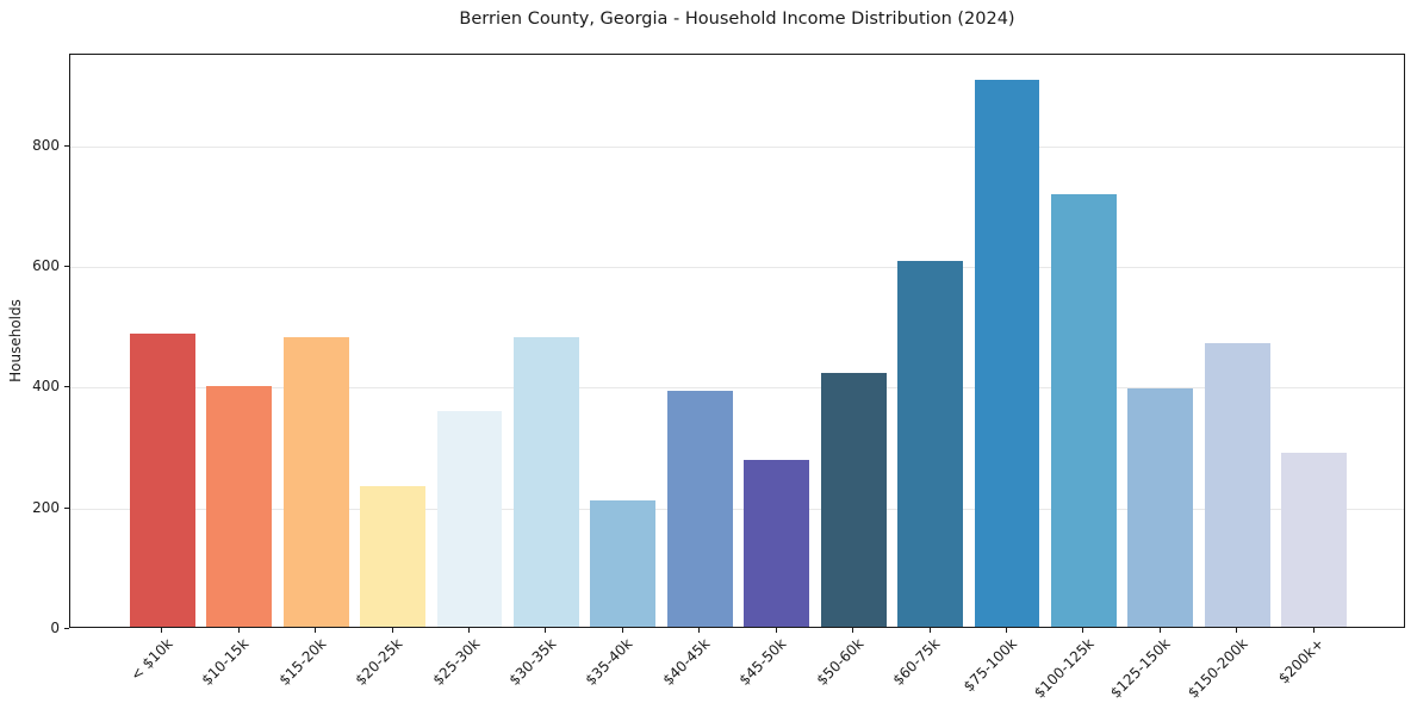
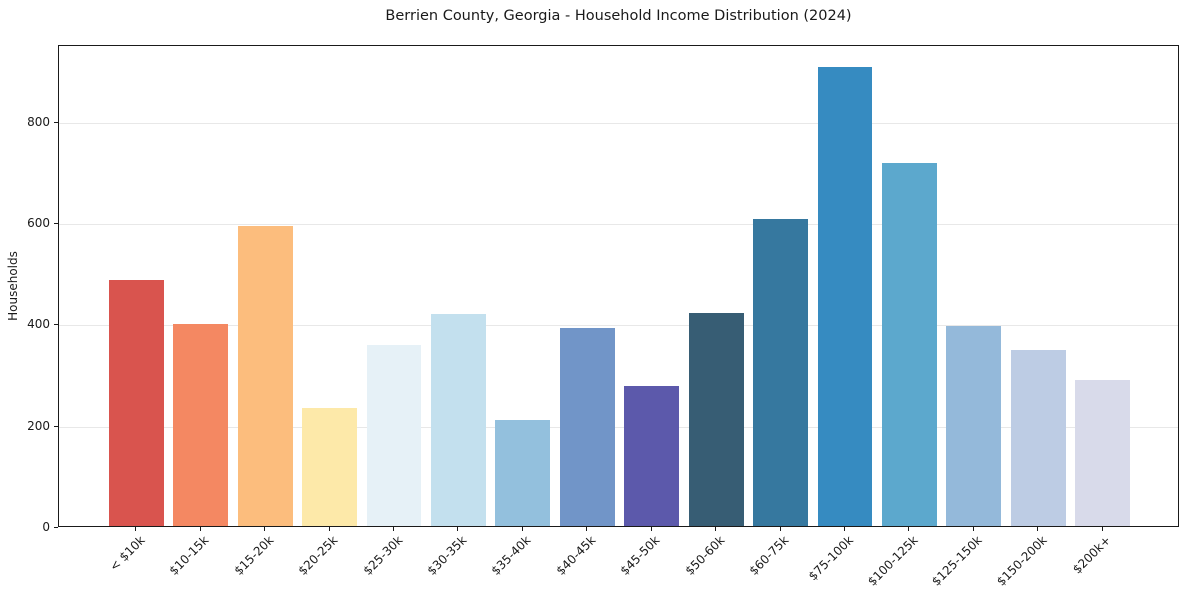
$15-20k: 480 -> 590
$30-35k: 480 -> 420
$150-200k: 470 -> 350
